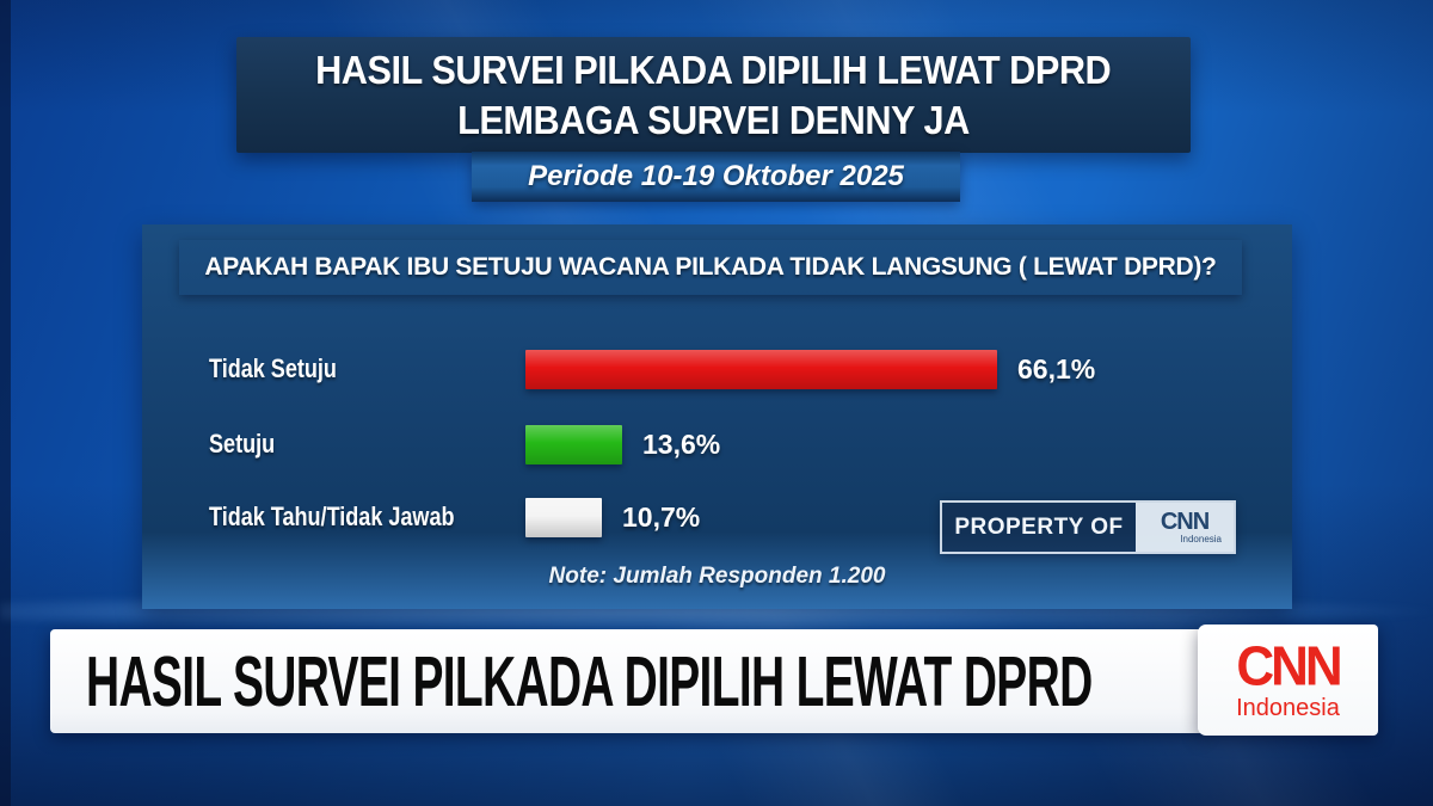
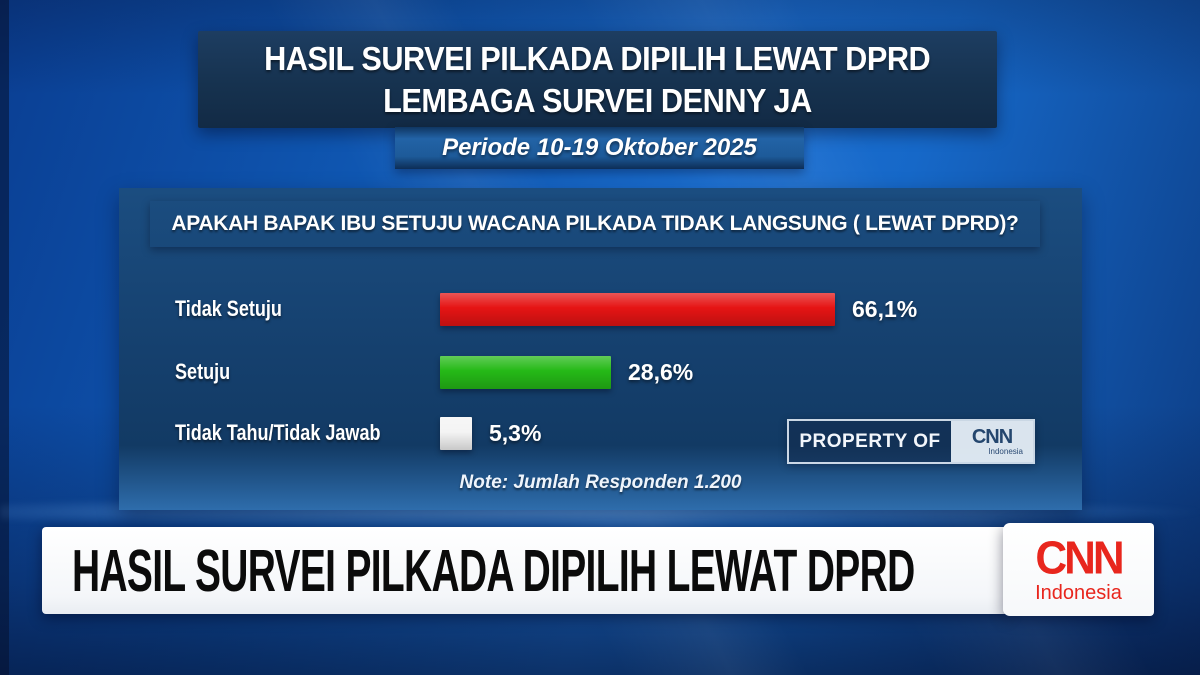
Setuju: 13,6% -> 28,6%
Tidak Tahu/Tidak Jawab: 10,7% -> 5,3%
